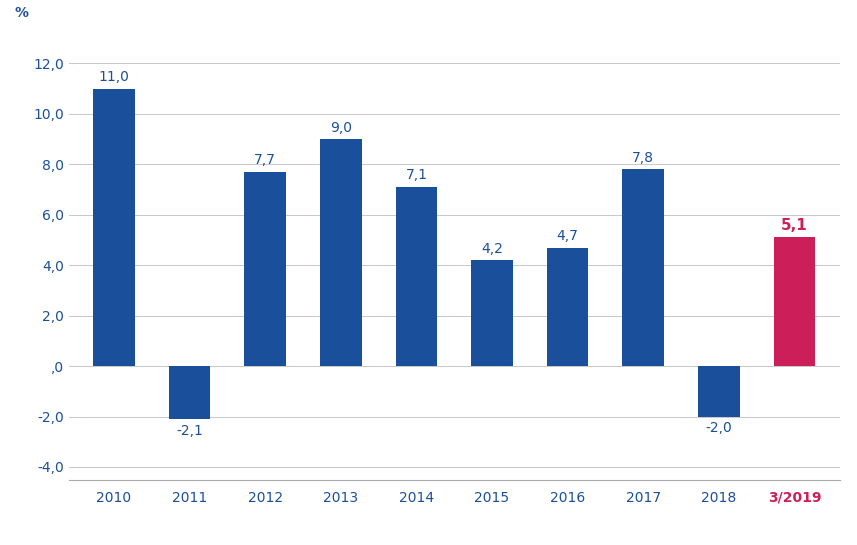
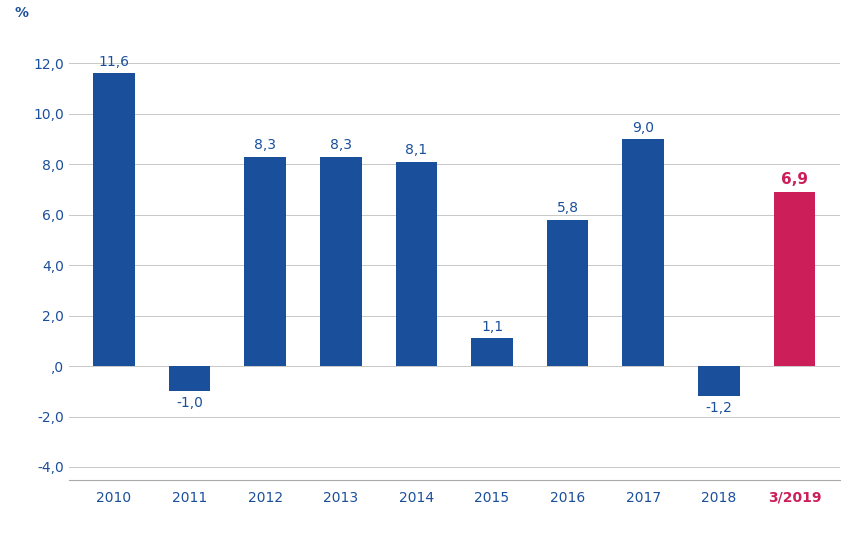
2010: 11,0 -> 11,6
2011: -2,1 -> -1,0
2012: 7,7 -> 8,3
2013: 9,0 -> 8,3
2014: 7,1 -> 8,1
2015: 4,2 -> 1,1
2016: 4,7 -> 5,8
2017: 7,8 -> 9,0
2018: -2,0 -> -1,2
3/2019: 5,1 -> 6,9
